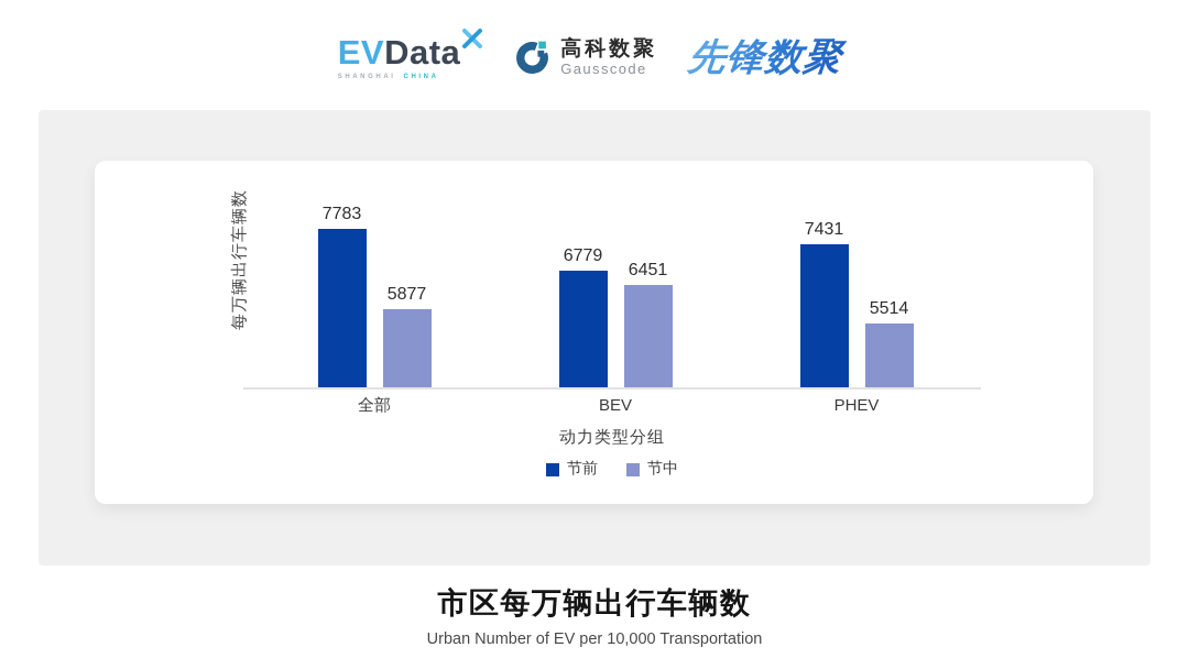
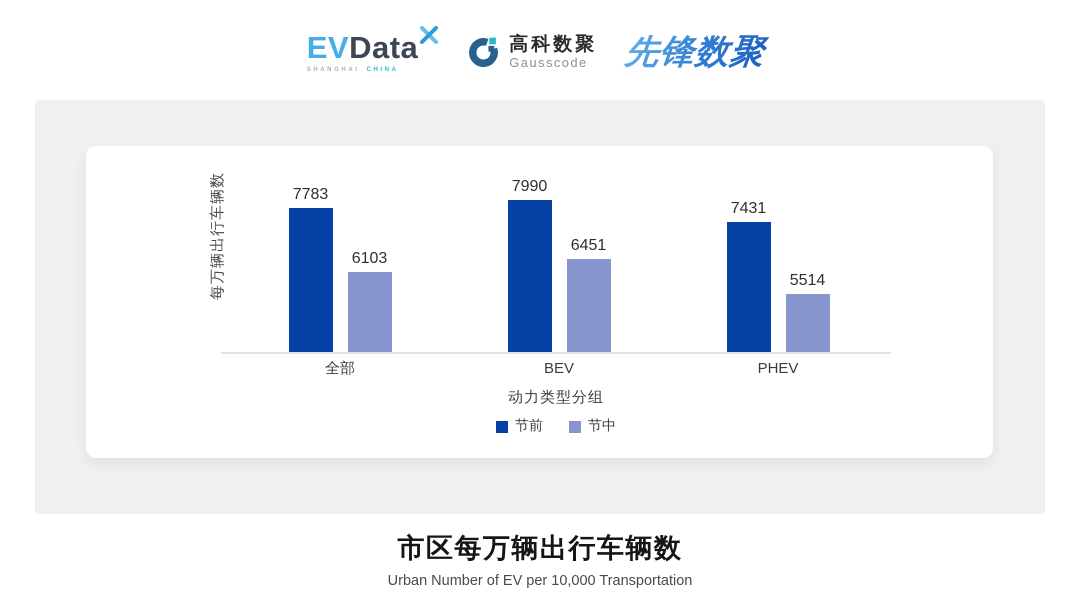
节中/全部: 5877 -> 6103
节前/BEV: 6779 -> 7990
